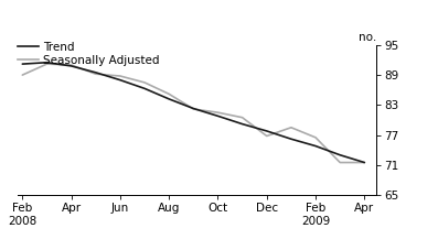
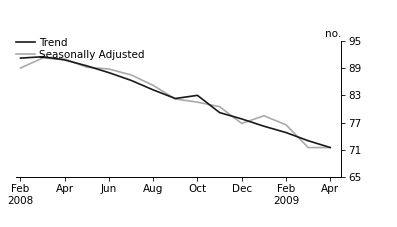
Trend/Oct: 80.8 -> 83.0
